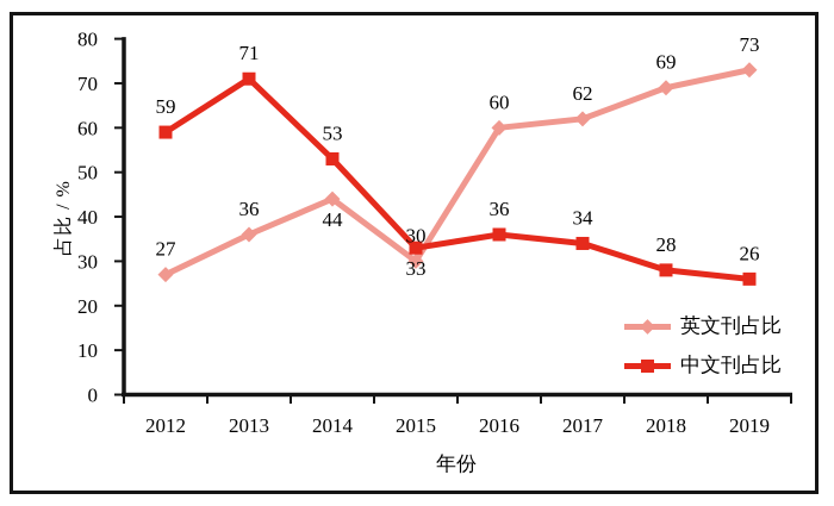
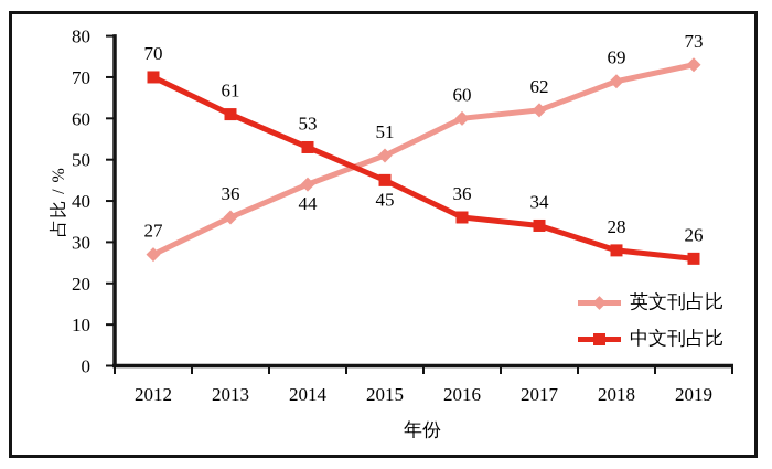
中文刊占比/2012: 59 -> 70
中文刊占比/2013: 71 -> 61
英文刊占比/2015: 30 -> 51
中文刊占比/2015: 33 -> 45
